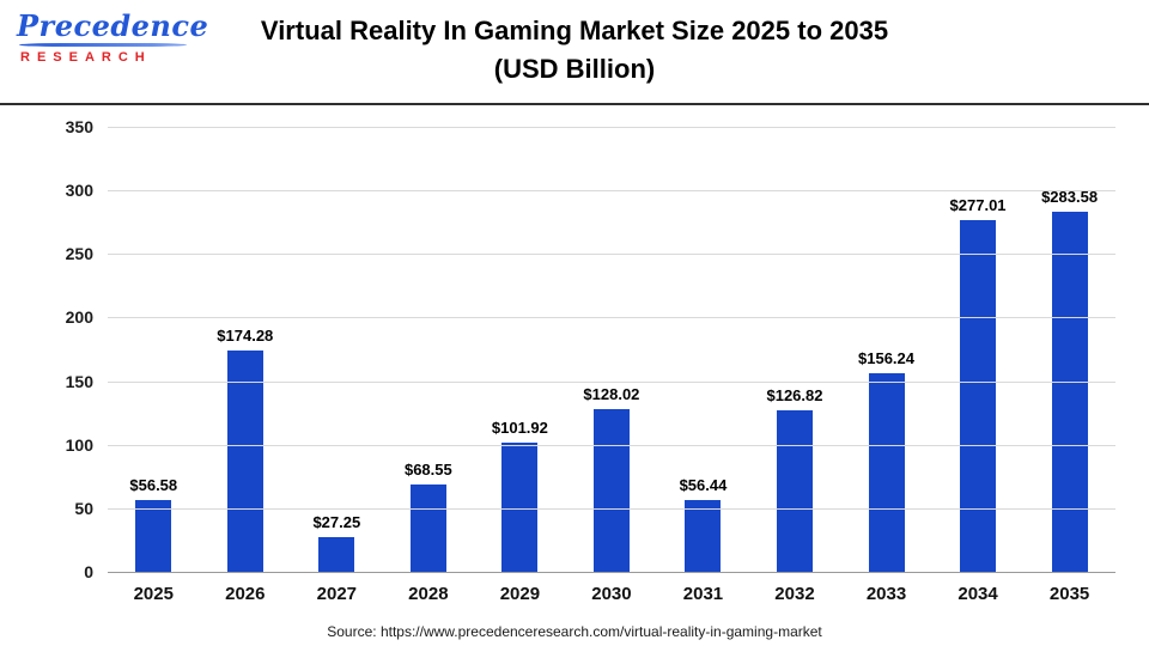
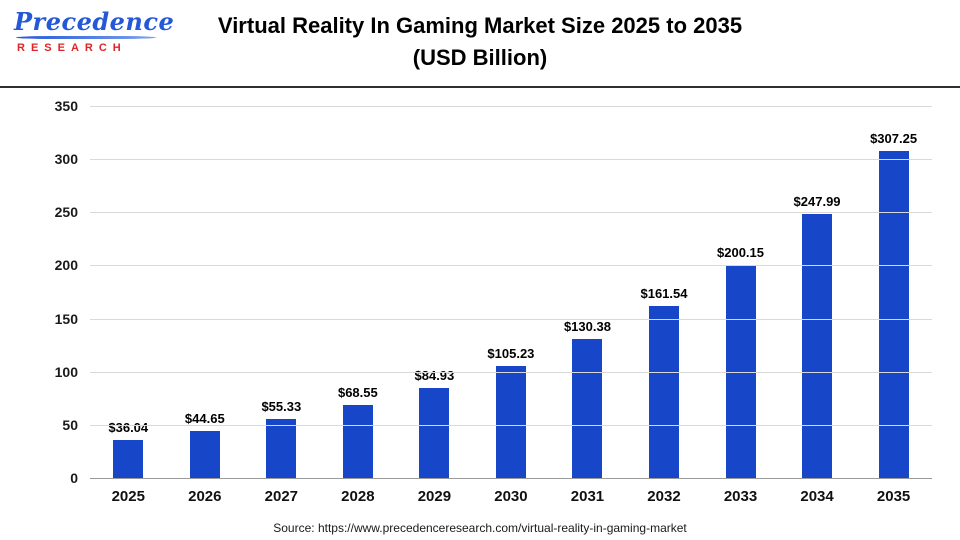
2025: $56.58 -> $36.04
2026: $174.28 -> $44.65
2027: $27.25 -> $55.33
2029: $101.92 -> $84.93
2030: $128.02 -> $105.23
2031: $56.44 -> $130.38
2032: $126.82 -> $161.54
2033: $156.24 -> $200.15
2034: $277.01 -> $247.99
2035: $283.58 -> $307.25
